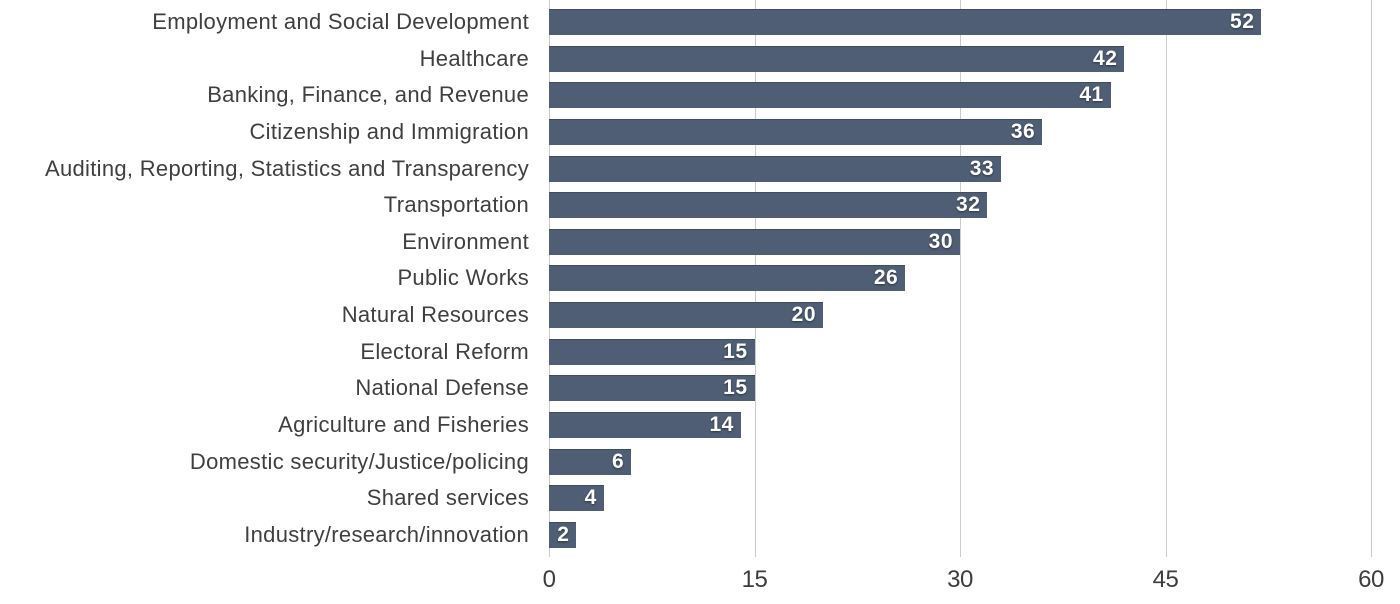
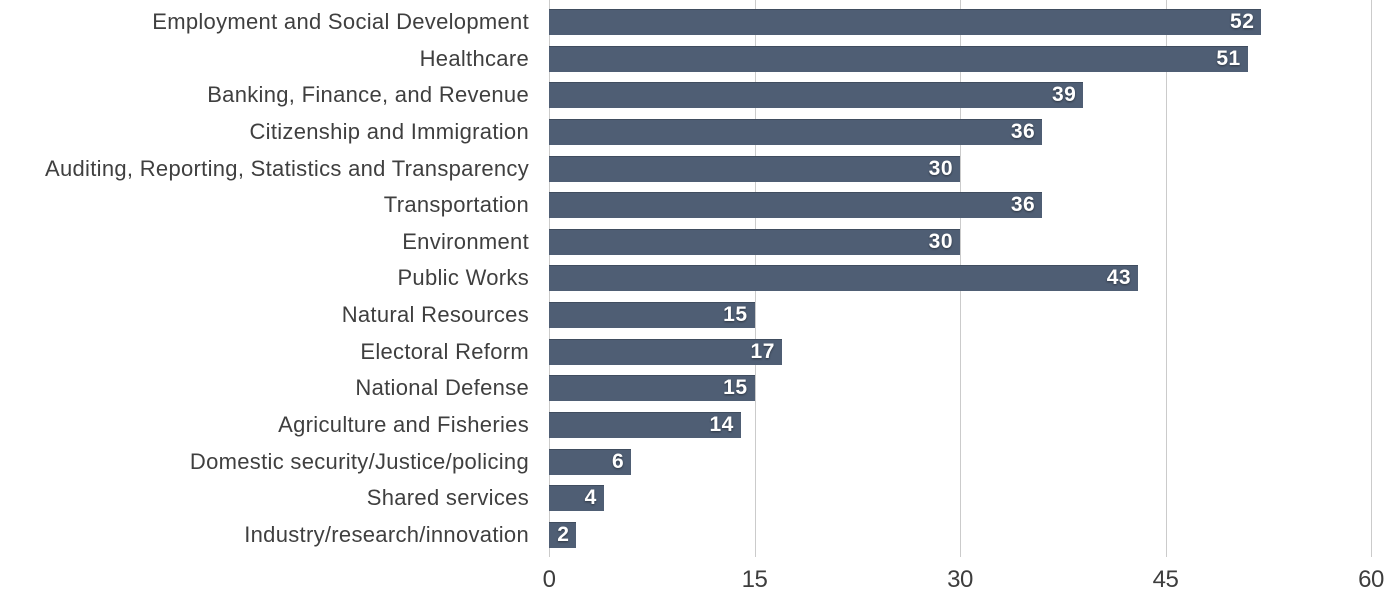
Healthcare: 42 -> 51
Banking, Finance, and Revenue: 41 -> 39
Auditing, Reporting, Statistics and Transparency: 33 -> 30
Transportation: 32 -> 36
Public Works: 26 -> 43
Natural Resources: 20 -> 15
Electoral Reform: 15 -> 17
